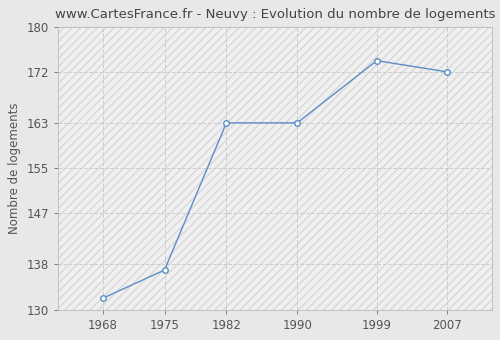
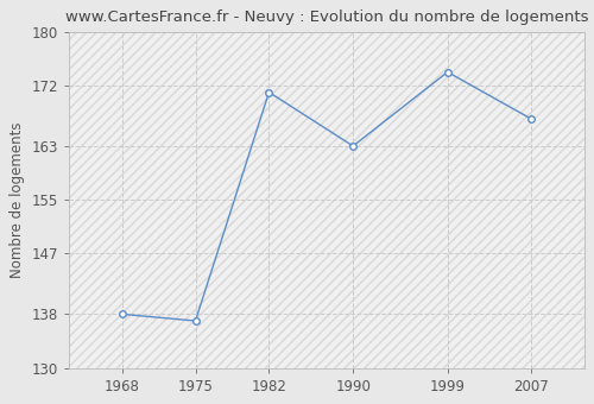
1968: 132 -> 138
1982: 163 -> 171
2007: 172 -> 167
